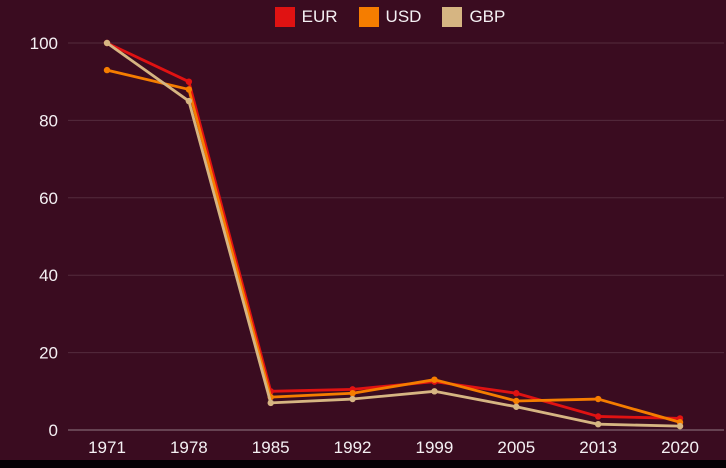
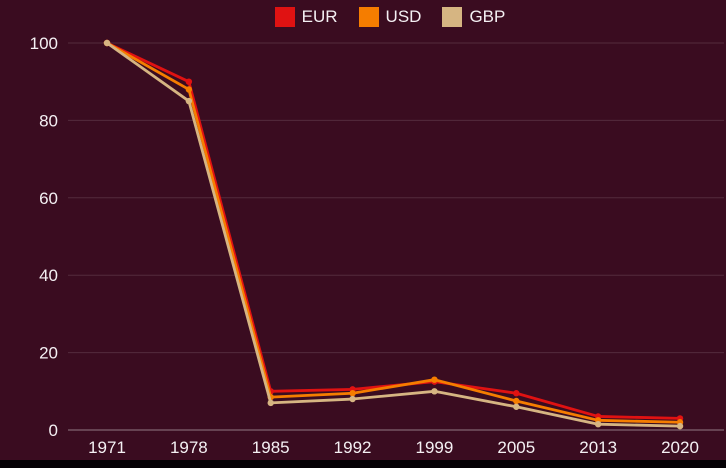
USD/1971: 93 -> 100
USD/2013: 8 -> 2
